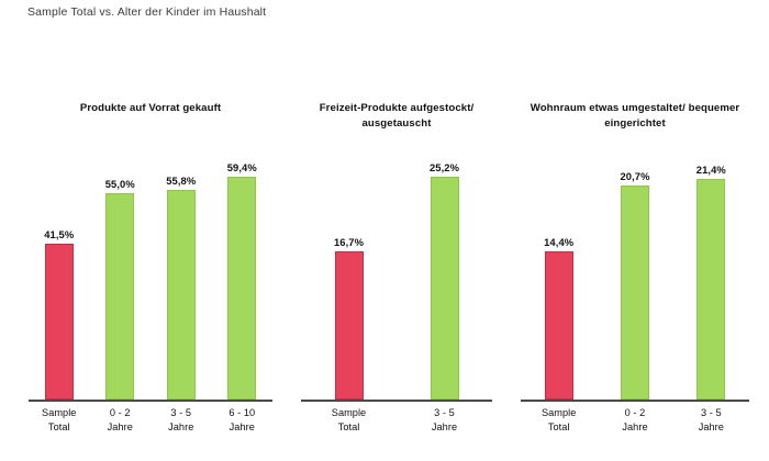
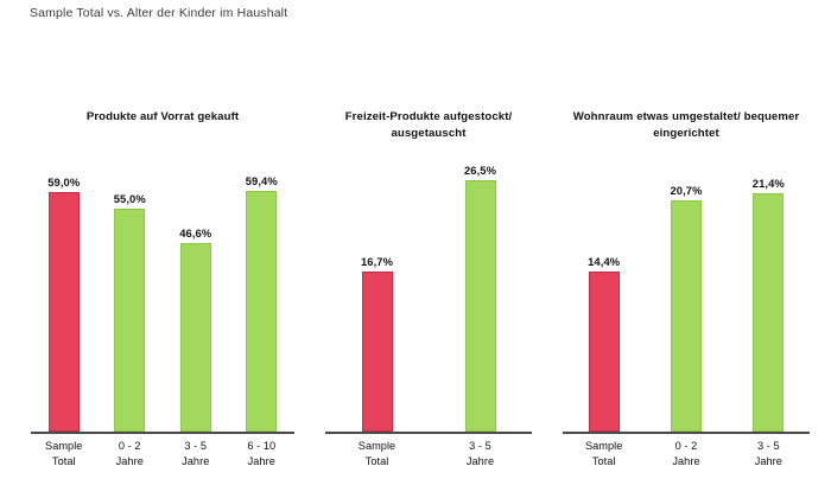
Produkte auf Vorrat gekauft/Sample Total: 41,5% -> 59,0%
Produkte auf Vorrat gekauft/3 - 5 Jahre: 55,8% -> 46,6%
Freizeit-Produkte aufgestockt/ ausgetauscht/3 - 5 Jahre: 25,2% -> 26,5%
